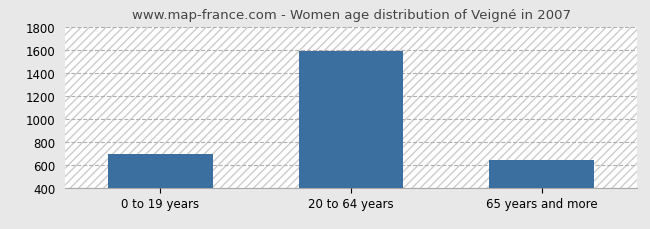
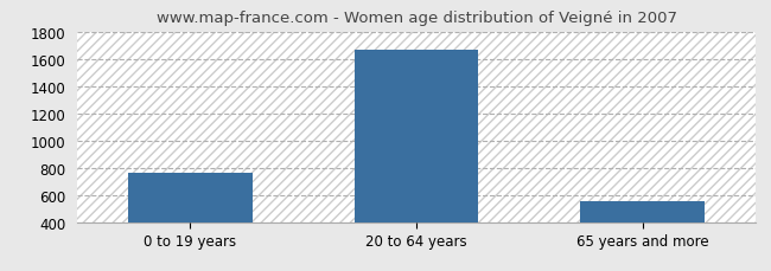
0 to 19 years: 690 -> 760
20 to 64 years: 1590 -> 1660
65 years and more: 640 -> 550
